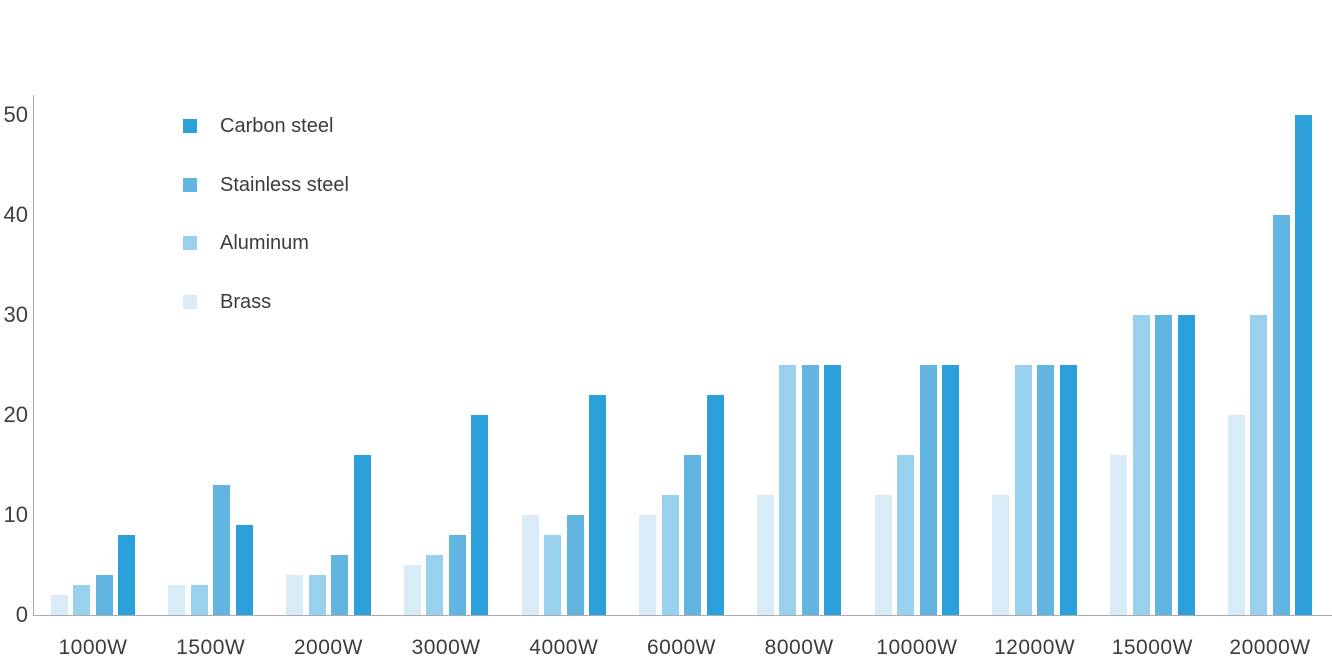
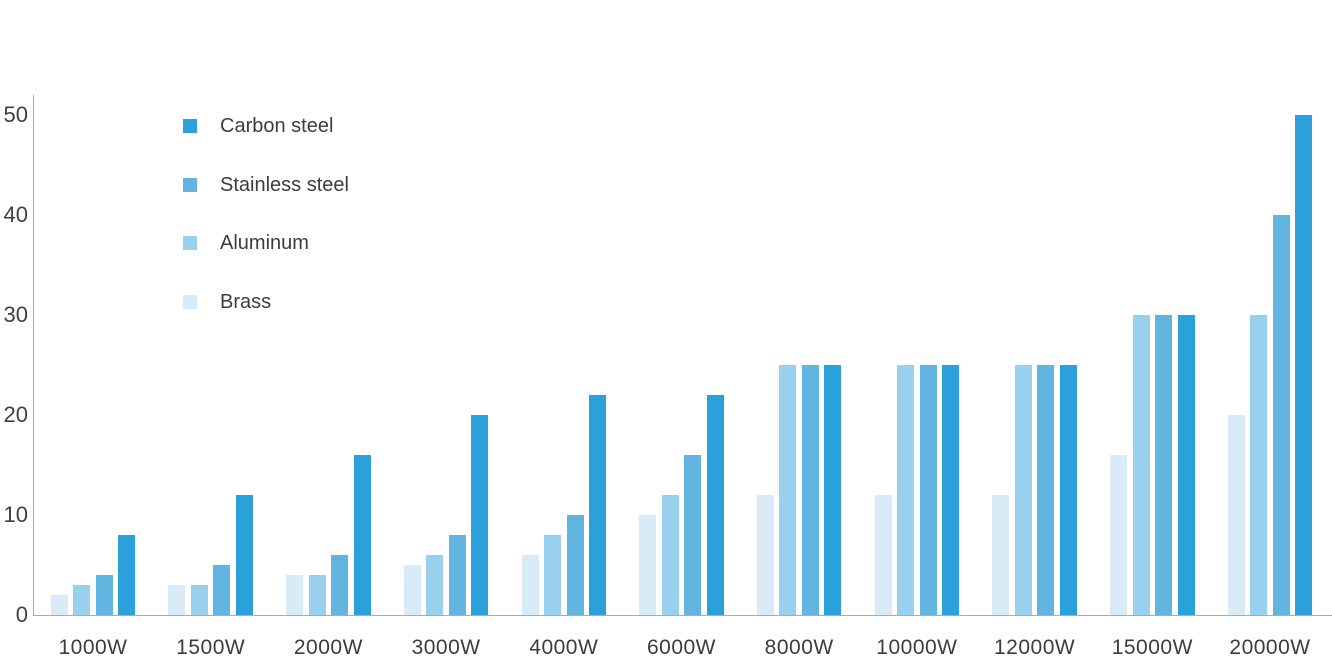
Carbon steel/1500W: 9 -> 12
Stainless steel/1500W: 13 -> 5
Brass/4000W: 10 -> 6
Aluminum/10000W: 16 -> 25
